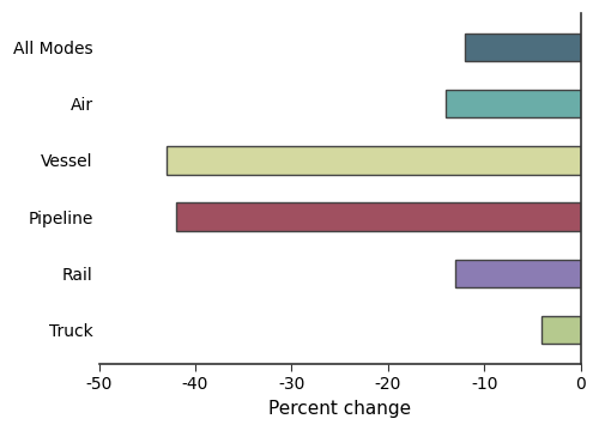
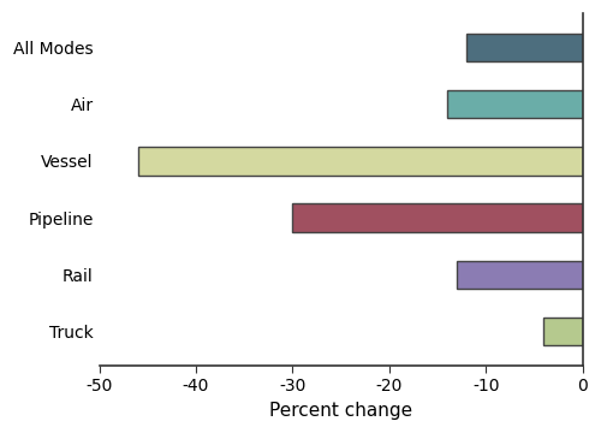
Vessel: -43 -> -46
Pipeline: -42 -> -30
